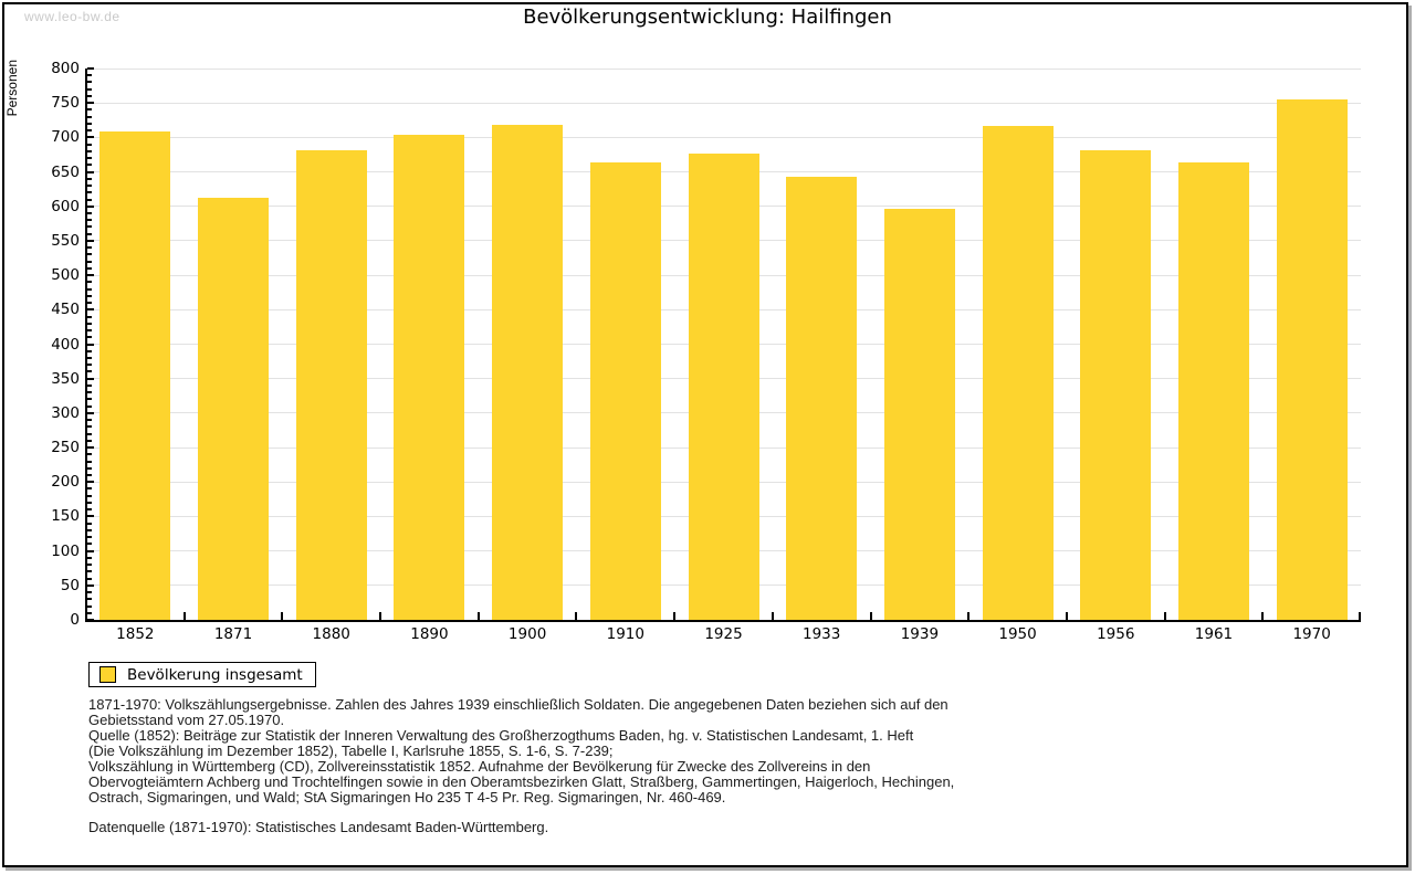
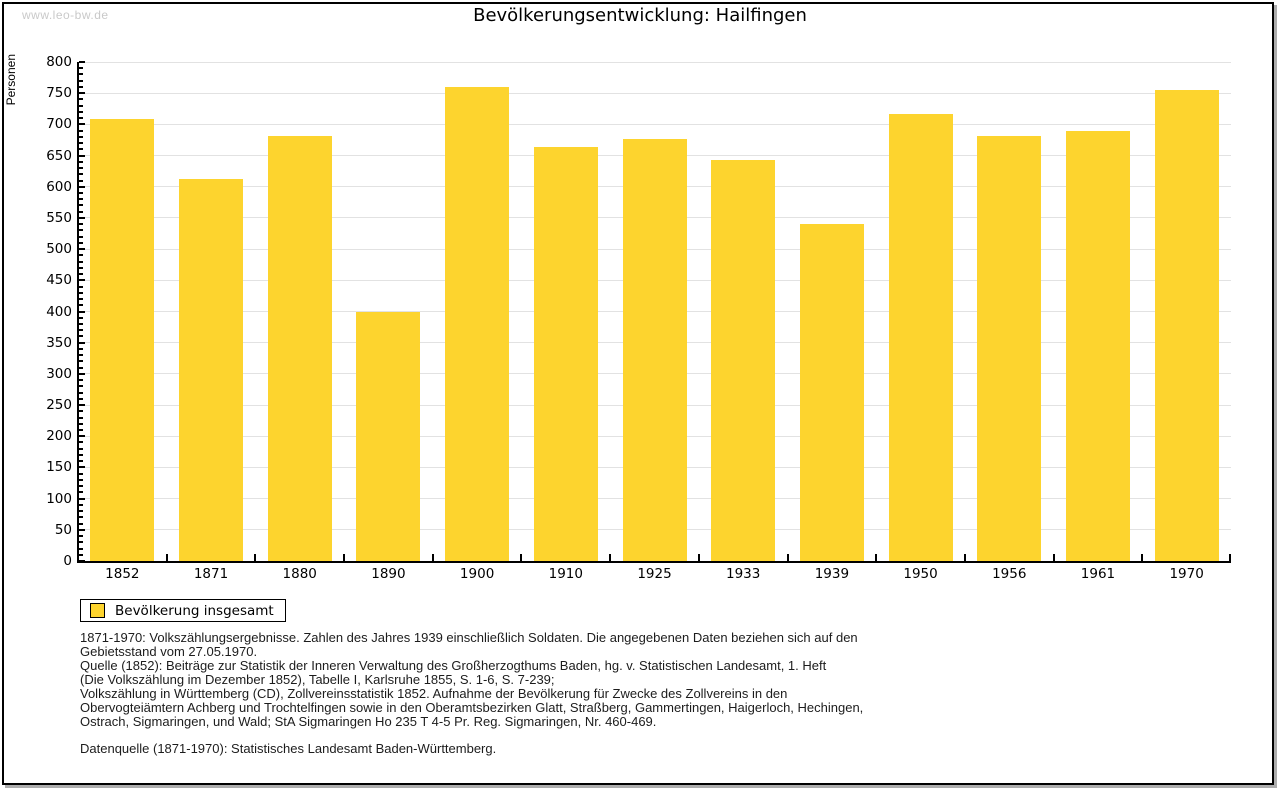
1890: 700 -> 400
1900: 720 -> 760
1939: 600 -> 540
1961: 660 -> 690
